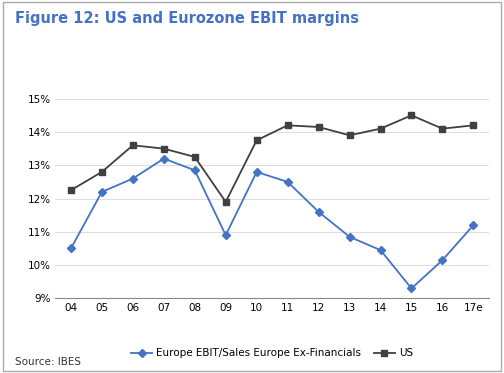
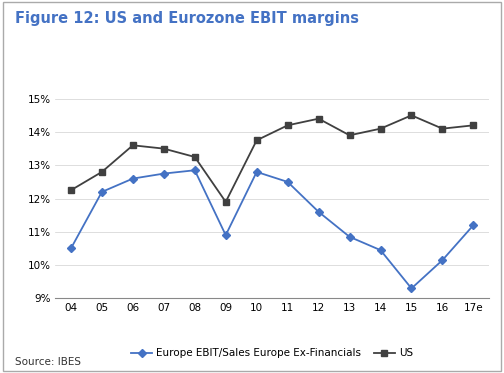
Europe EBIT/Sales Europe Ex-Financials/07: 13.20% -> 12.75%
US/12: 14.15% -> 14.40%
